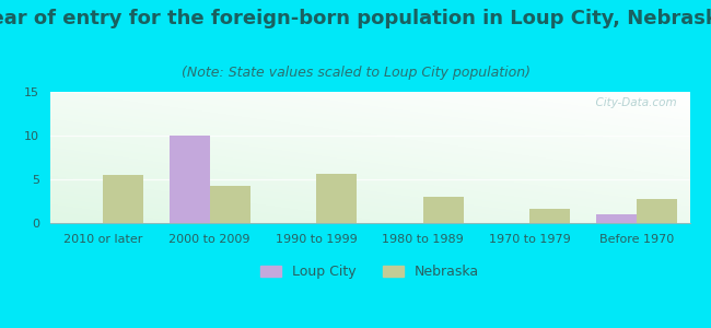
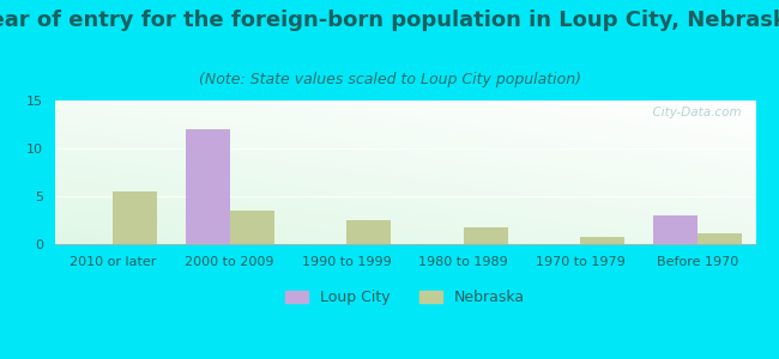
Loup City/2000 to 2009: 10 -> 12
Nebraska/2000 to 2009: 4.2 -> 3.5
Nebraska/1990 to 1999: 5.6 -> 2.5
Nebraska/1980 to 1989: 3.0 -> 1.7
Nebraska/1970 to 1979: 1.6 -> 0.7
Loup City/Before 1970: 1 -> 3
Nebraska/Before 1970: 2.8 -> 1.1
